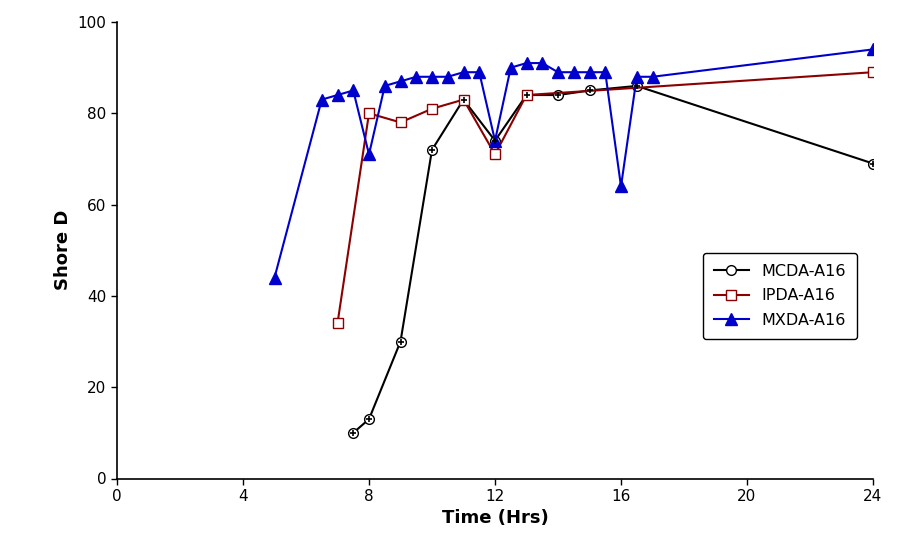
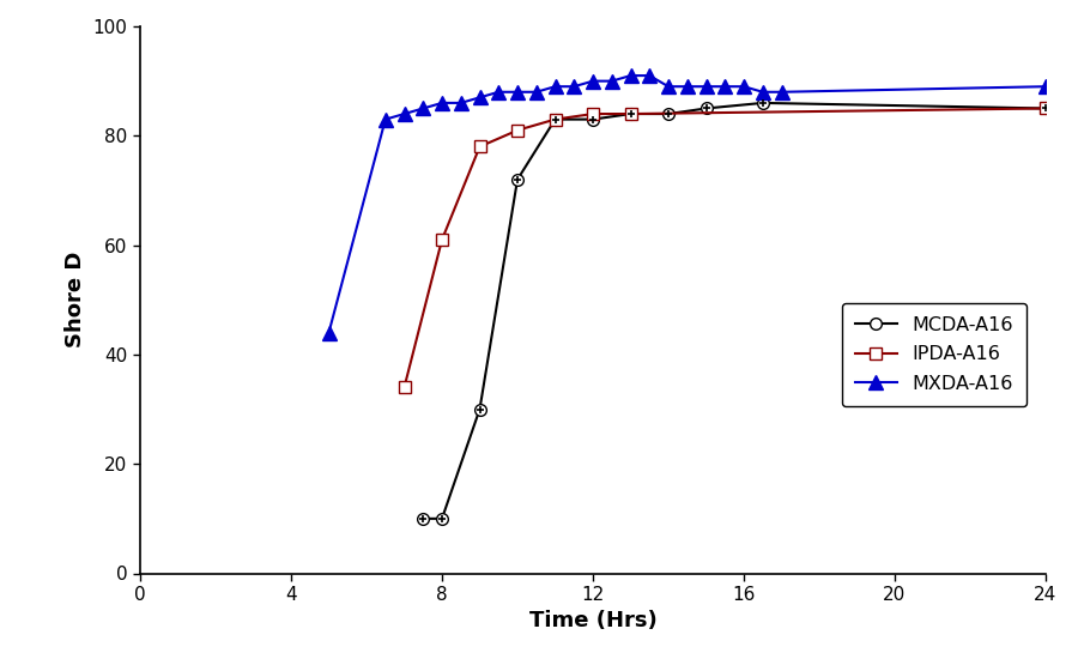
MCDA-A16/8: 13 -> 10
IPDA-A16/8: 80 -> 61
MXDA-A16/8: 71 -> 86
MCDA-A16/12: 74 -> 83
IPDA-A16/12: 71 -> 84
MXDA-A16/12: 74 -> 90
MXDA-A16/16: 64 -> 89
MCDA-A16/24: 69 -> 85
IPDA-A16/24: 89 -> 85
MXDA-A16/24: 94 -> 89
